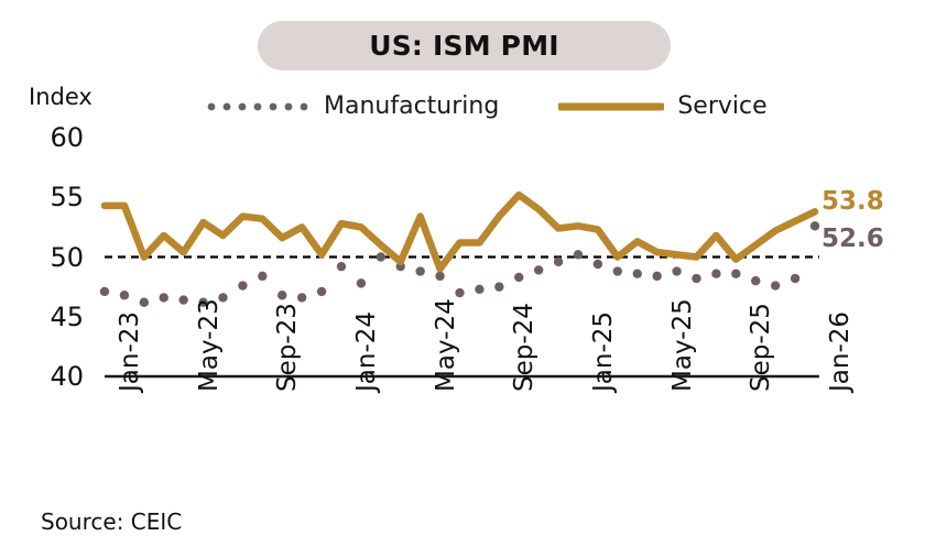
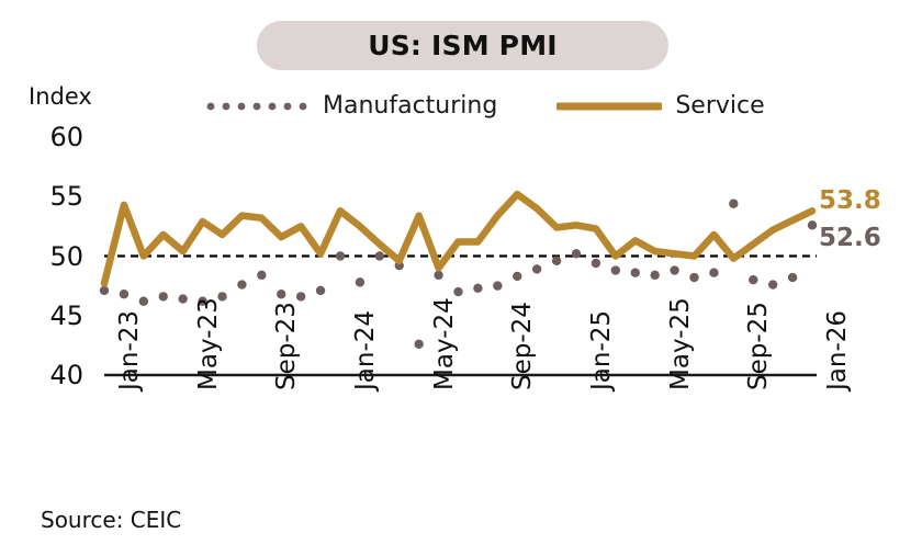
Service/Jan-23: 54.3 -> 47.7
Manufacturing/Jan-24: 49.2 -> 50.0
Service/Jan-24: 52.8 -> 53.8
Manufacturing/May-24: 48.8 -> 42.6
Manufacturing/Sep-25: 48.6 -> 54.4
